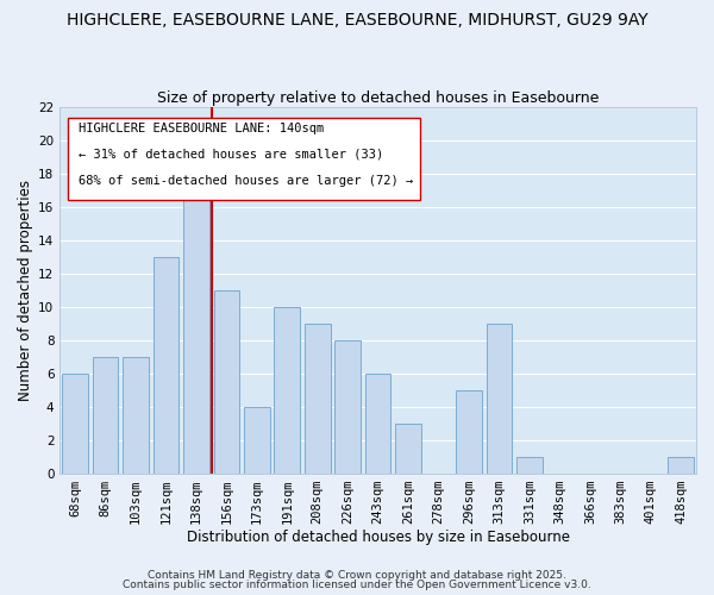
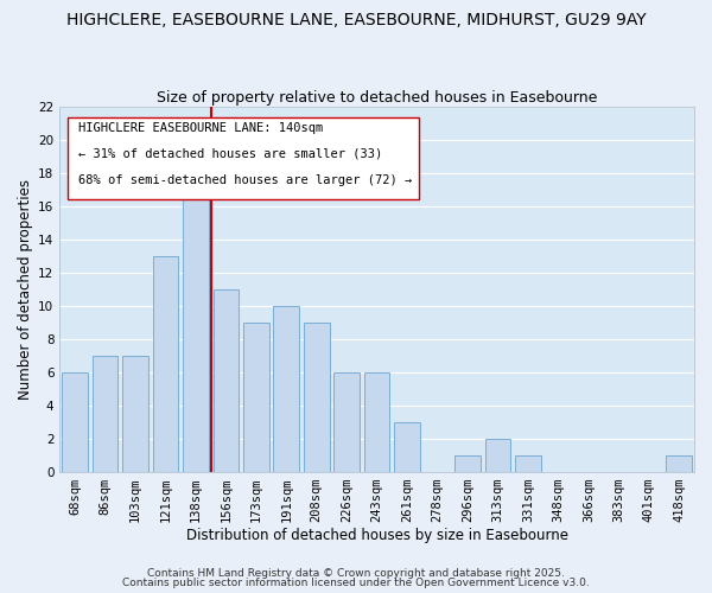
173sqm: 4 -> 9
226sqm: 8 -> 6
296sqm: 5 -> 1
313sqm: 9 -> 2
